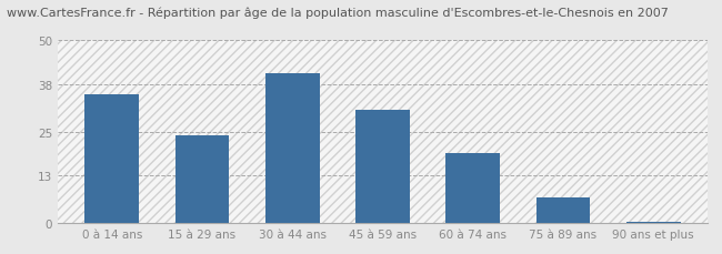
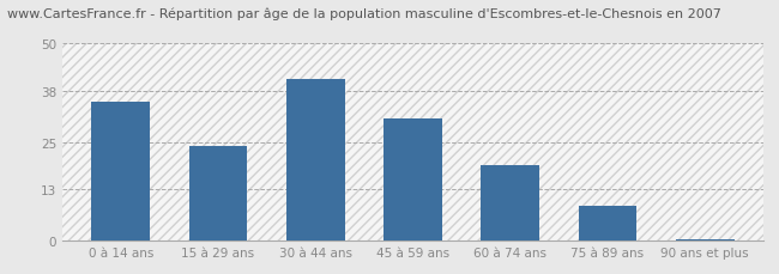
75 à 89 ans: 7.0 -> 9.0
